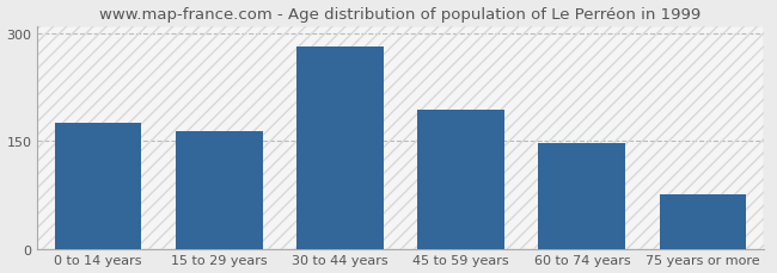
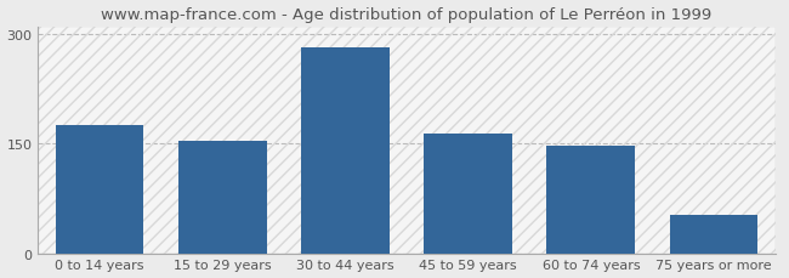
15 to 29 years: 164 -> 153
45 to 59 years: 194 -> 163
75 years or more: 76 -> 52
